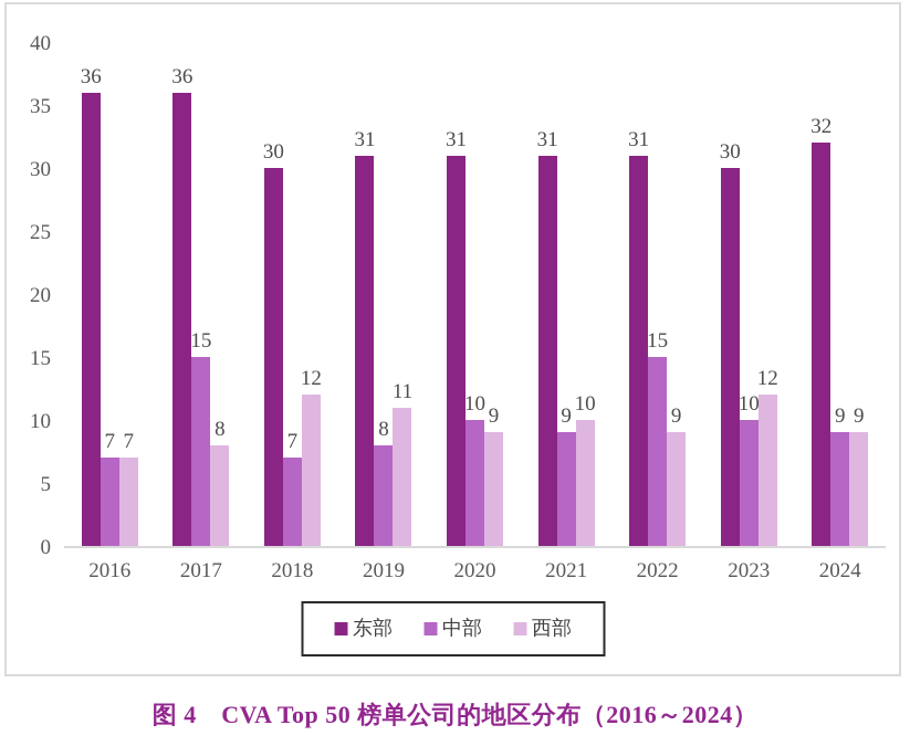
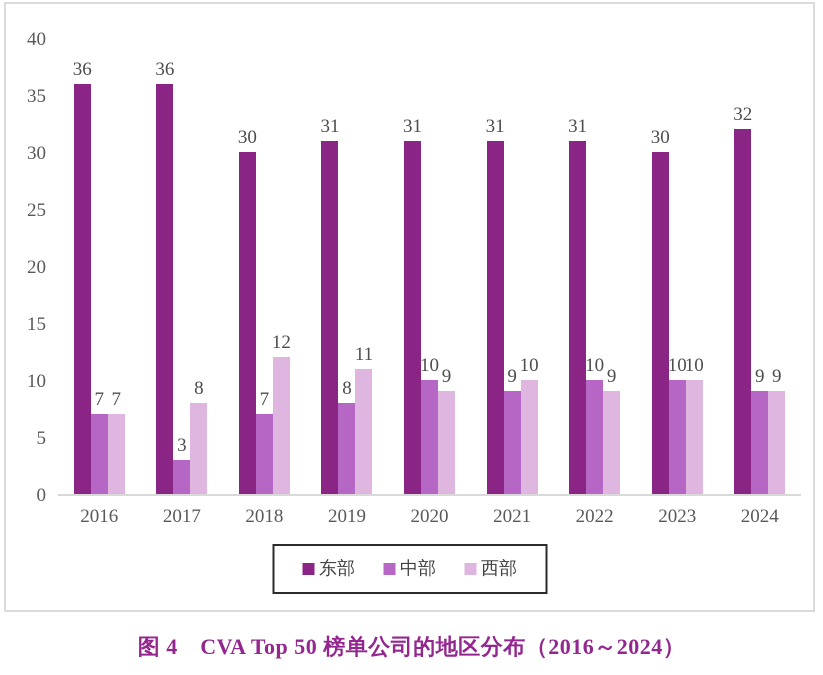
中部/2017: 15 -> 3
中部/2022: 15 -> 10
西部/2023: 12 -> 10
